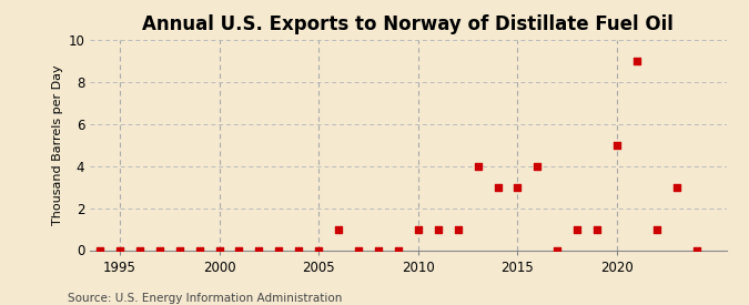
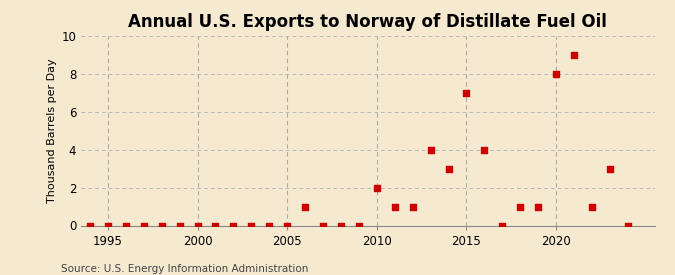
2010: 1 -> 2
2015: 3 -> 7
2020: 5 -> 8
